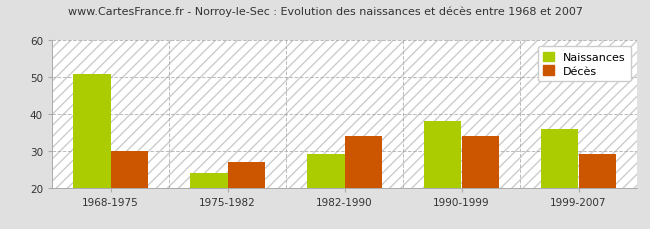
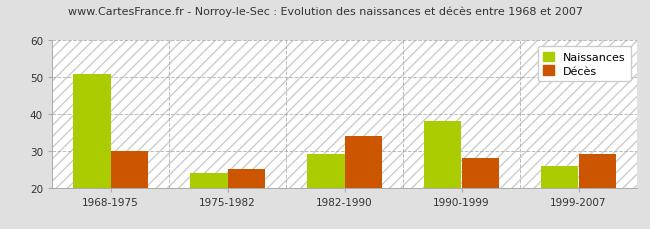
Décès/1975-1982: 27 -> 25
Décès/1990-1999: 34 -> 28
Naissances/1999-2007: 36 -> 26
